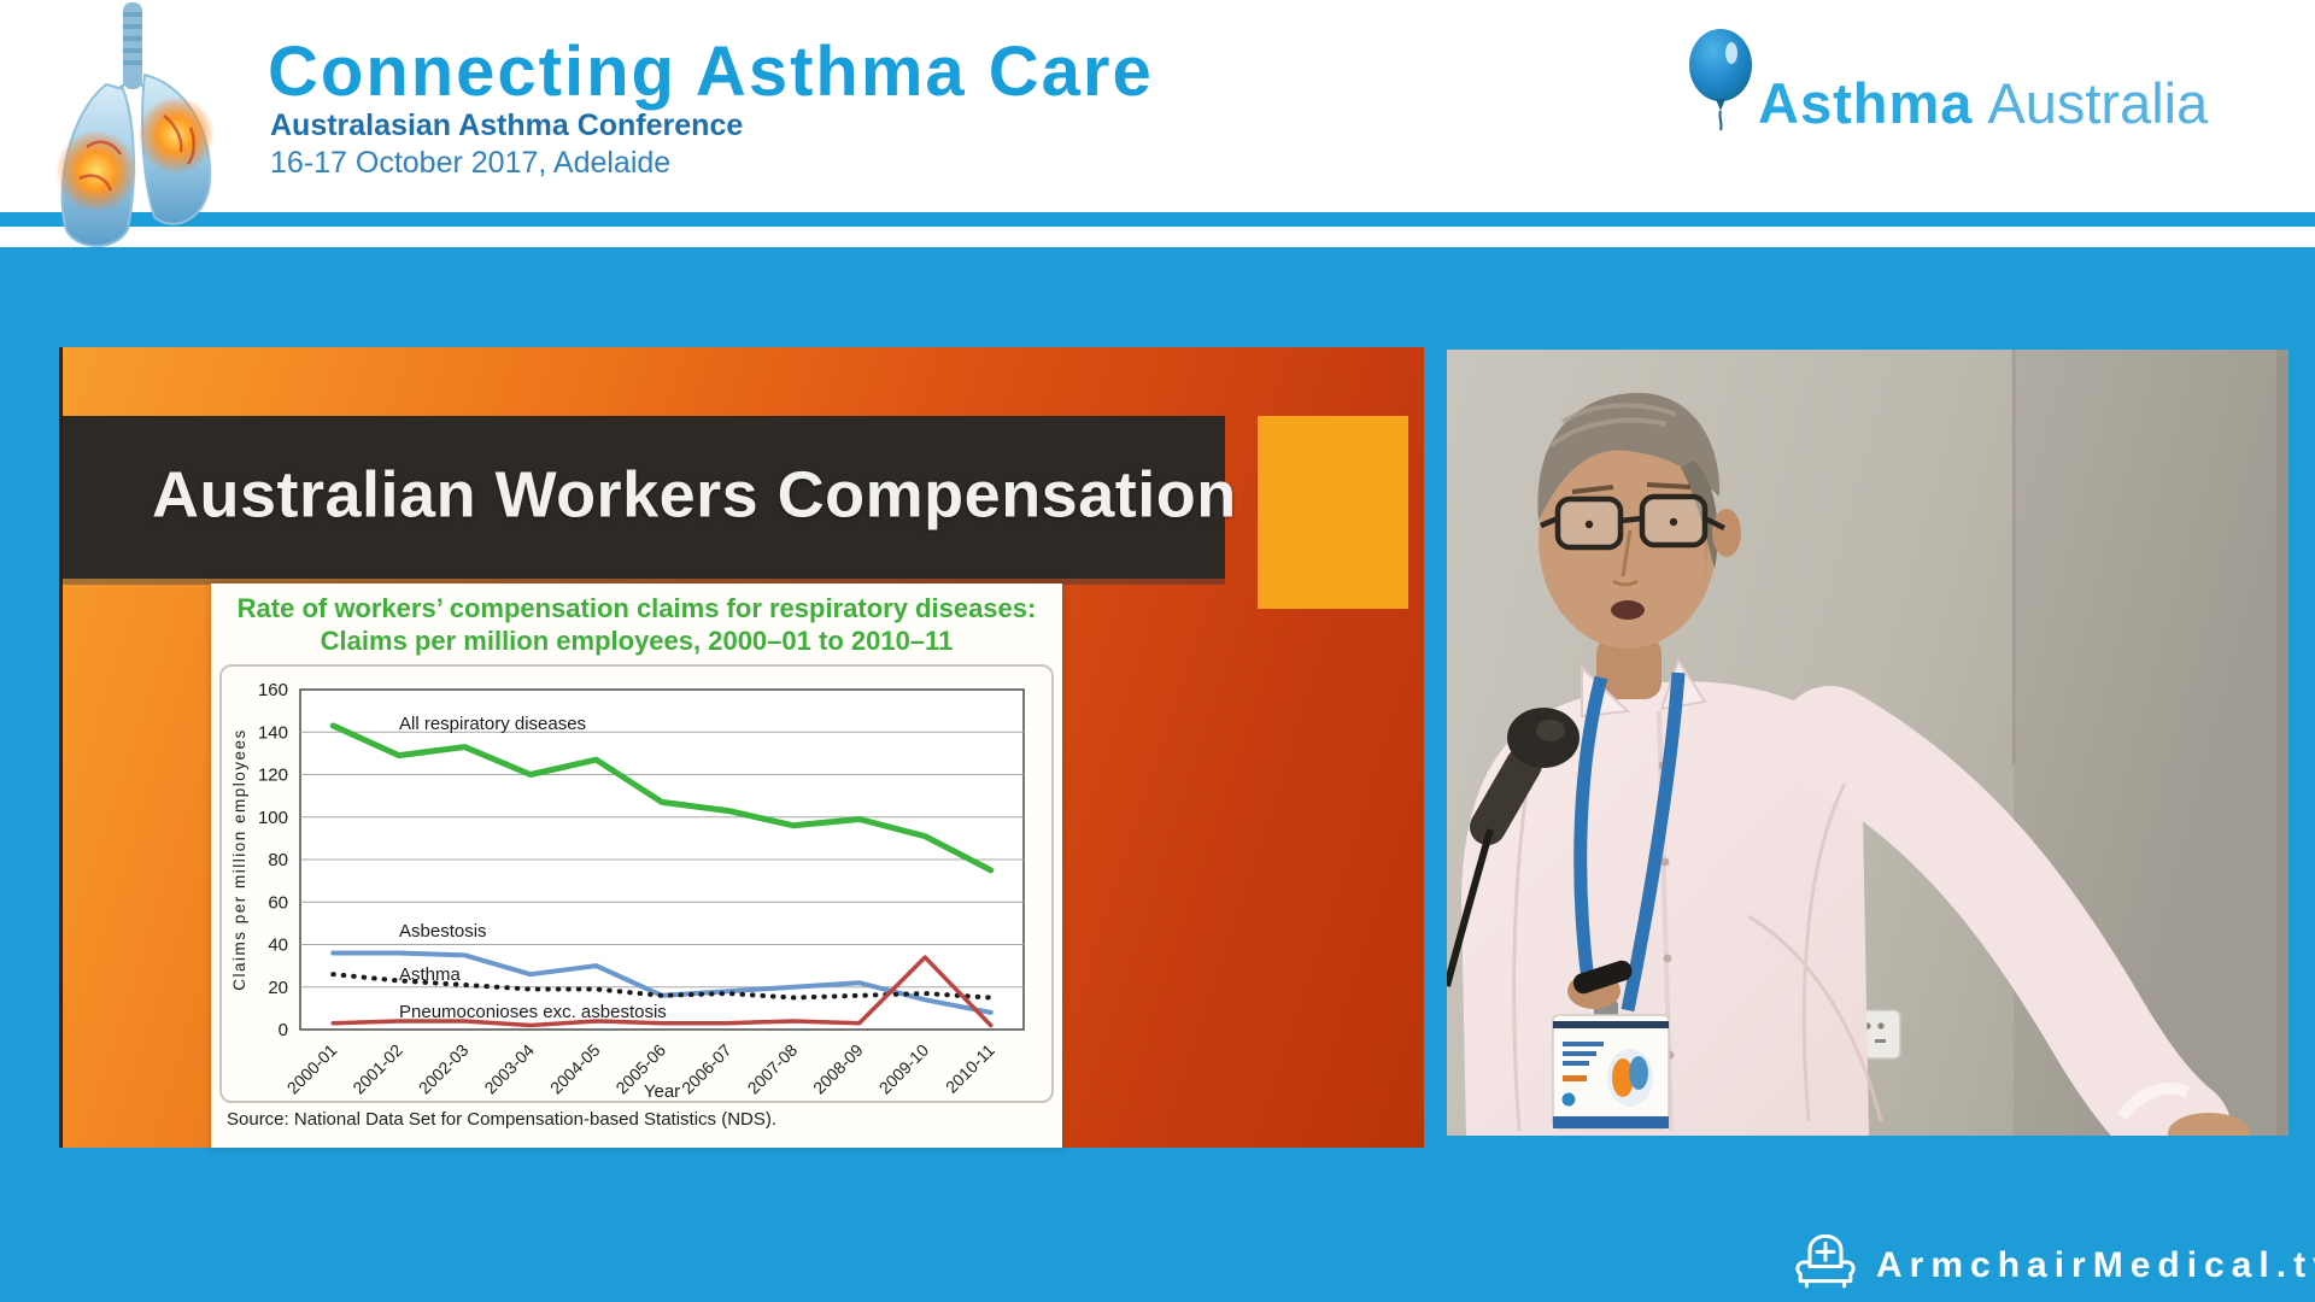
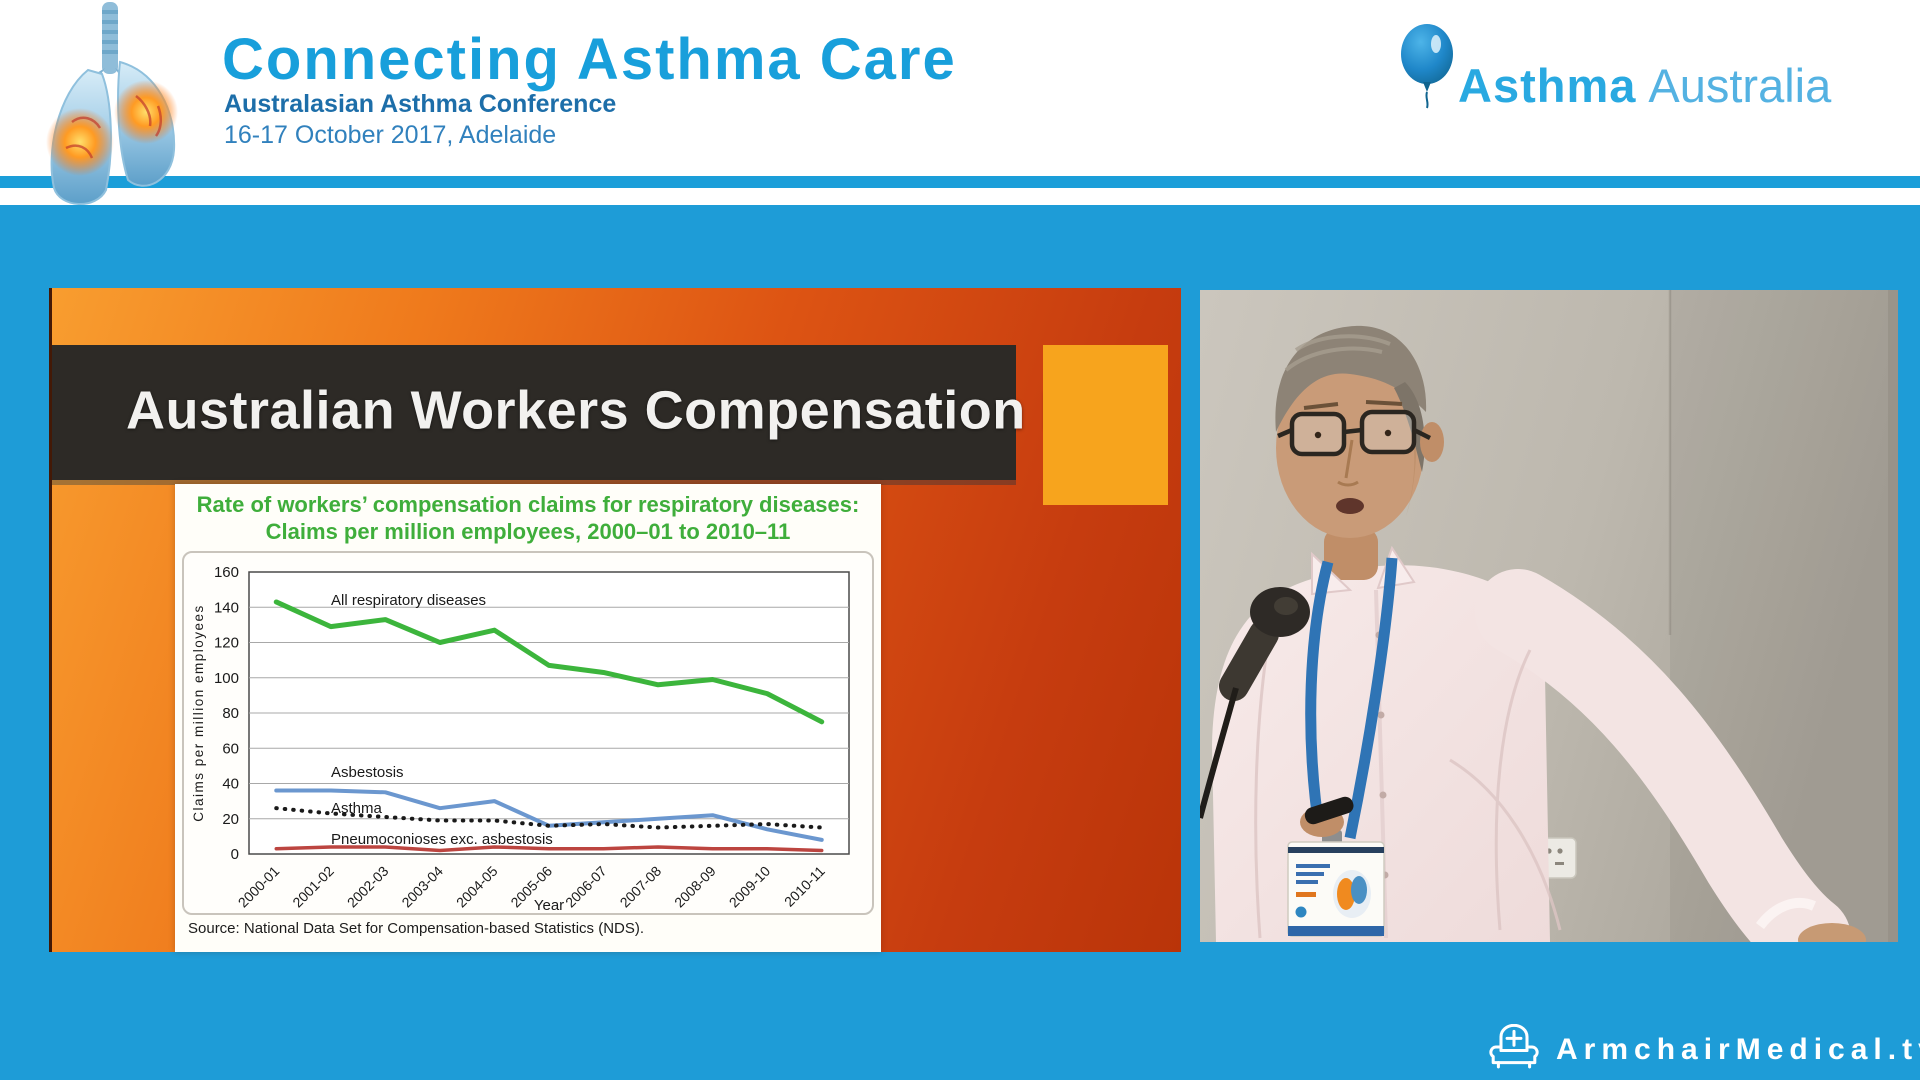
Pneumoconioses exc. asbestosis/2009-10: 34 -> 3
